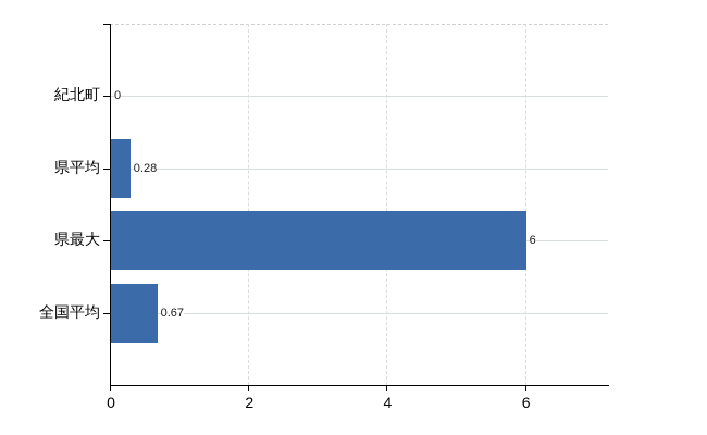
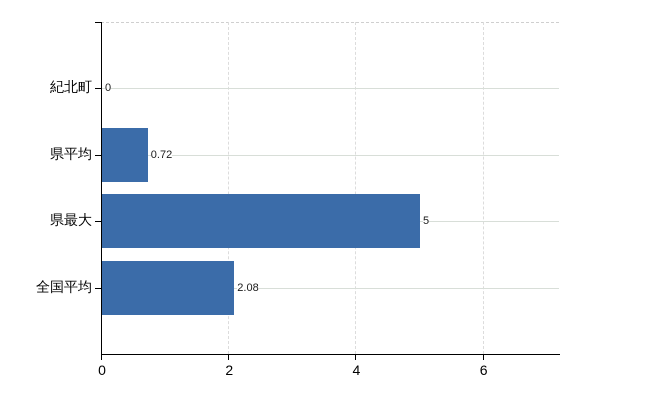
県平均: 0.28 -> 0.72
県最大: 6 -> 5
全国平均: 0.67 -> 2.08
